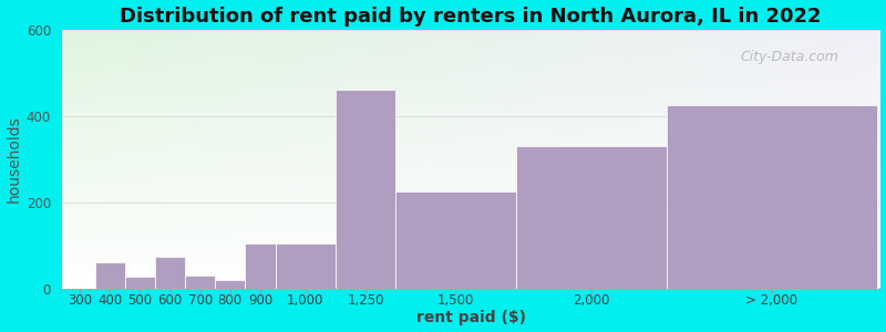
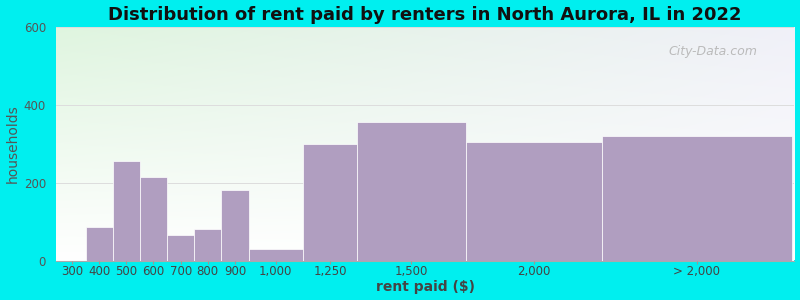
400: 60 -> 85
500: 28 -> 255
600: 72 -> 215
700: 30 -> 65
800: 20 -> 80
900: 105 -> 180
1,000: 105 -> 30
1,250: 460 -> 300
1,500: 225 -> 355
2,000: 330 -> 305
> 2,000: 425 -> 320
